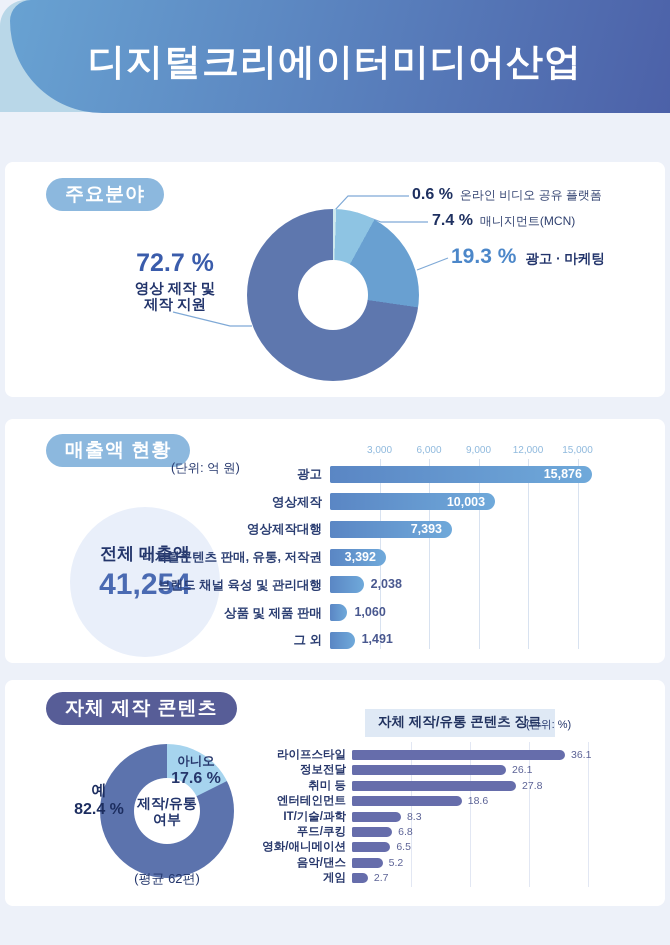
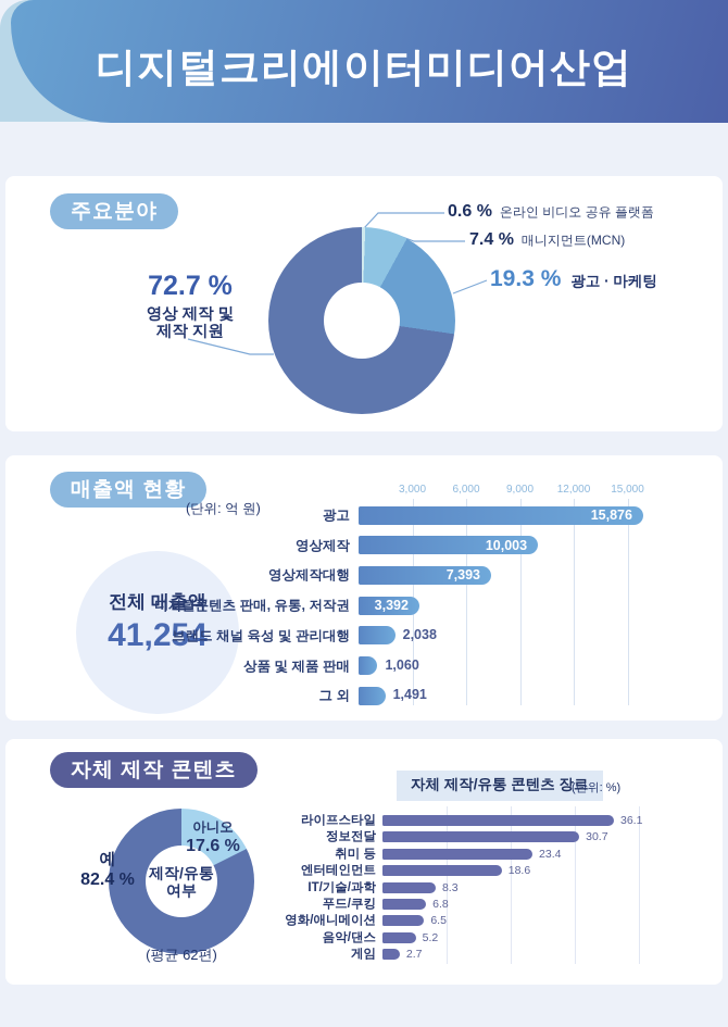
자체 제작/유통 콘텐츠 장르/정보전달: 26.1 -> 30.7
자체 제작/유통 콘텐츠 장르/취미 등: 27.8 -> 23.4
